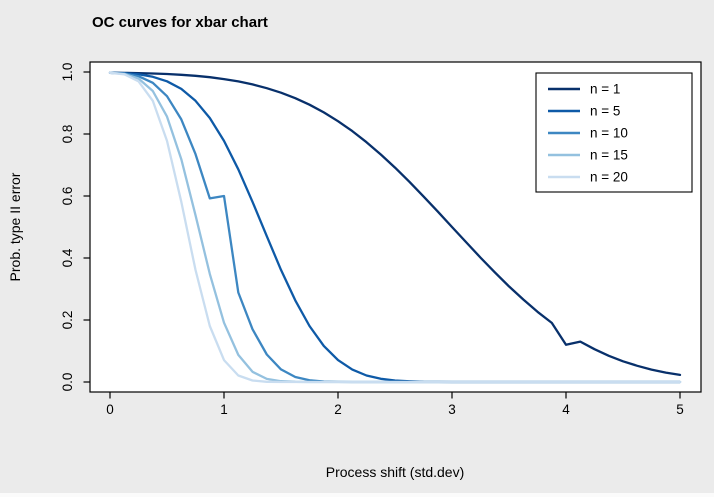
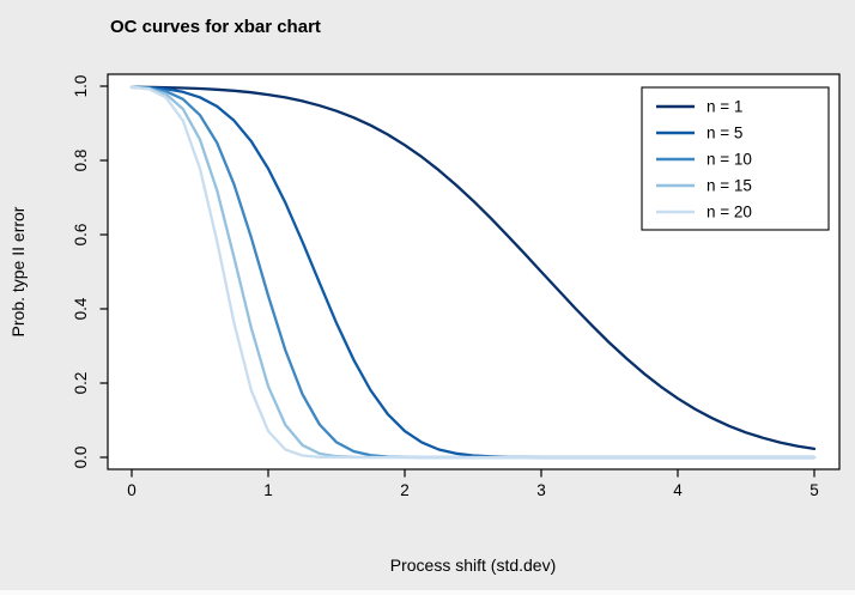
n = 10/1: 0.60 -> 0.44
n = 1/4: 0.12 -> 0.16
